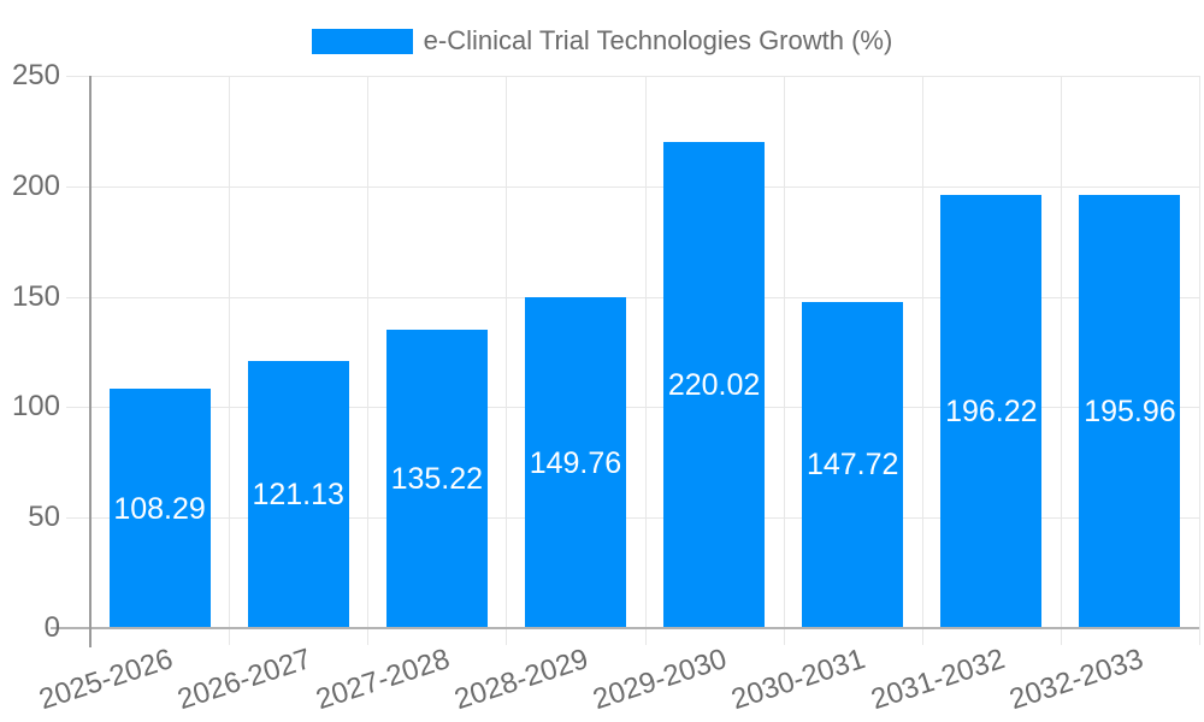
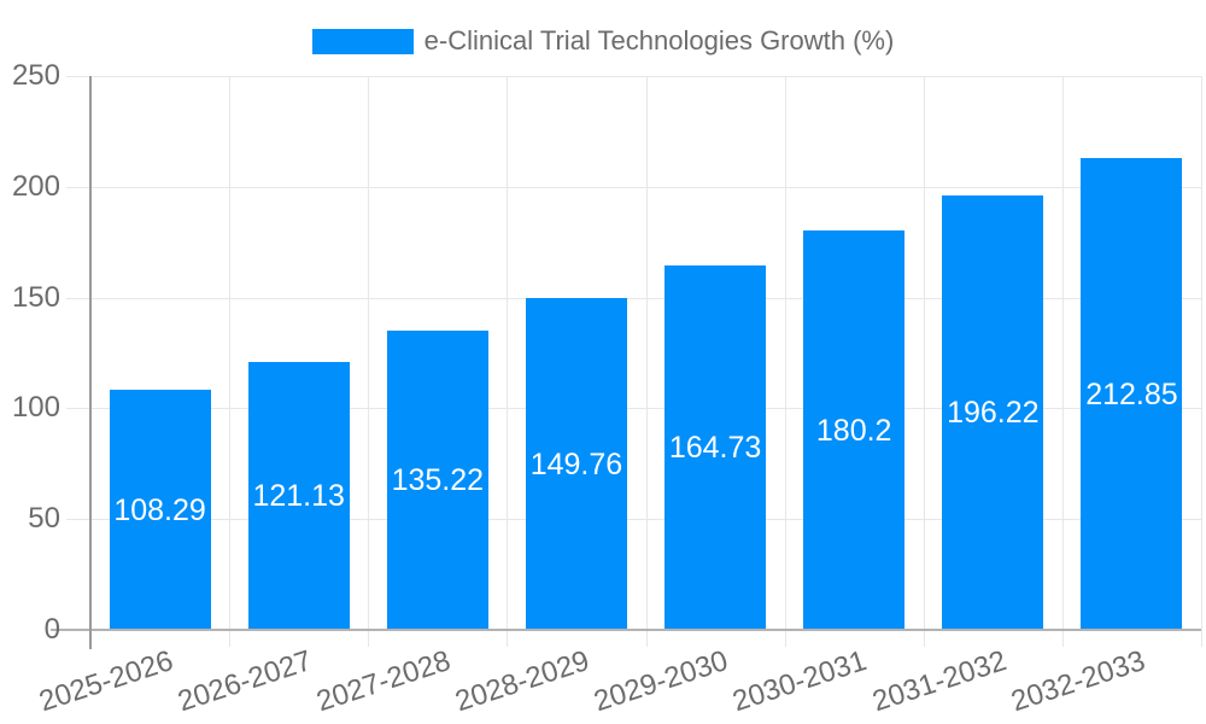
2029-2030: 220.02 -> 164.73
2030-2031: 147.72 -> 180.2
2032-2033: 195.96 -> 212.85
